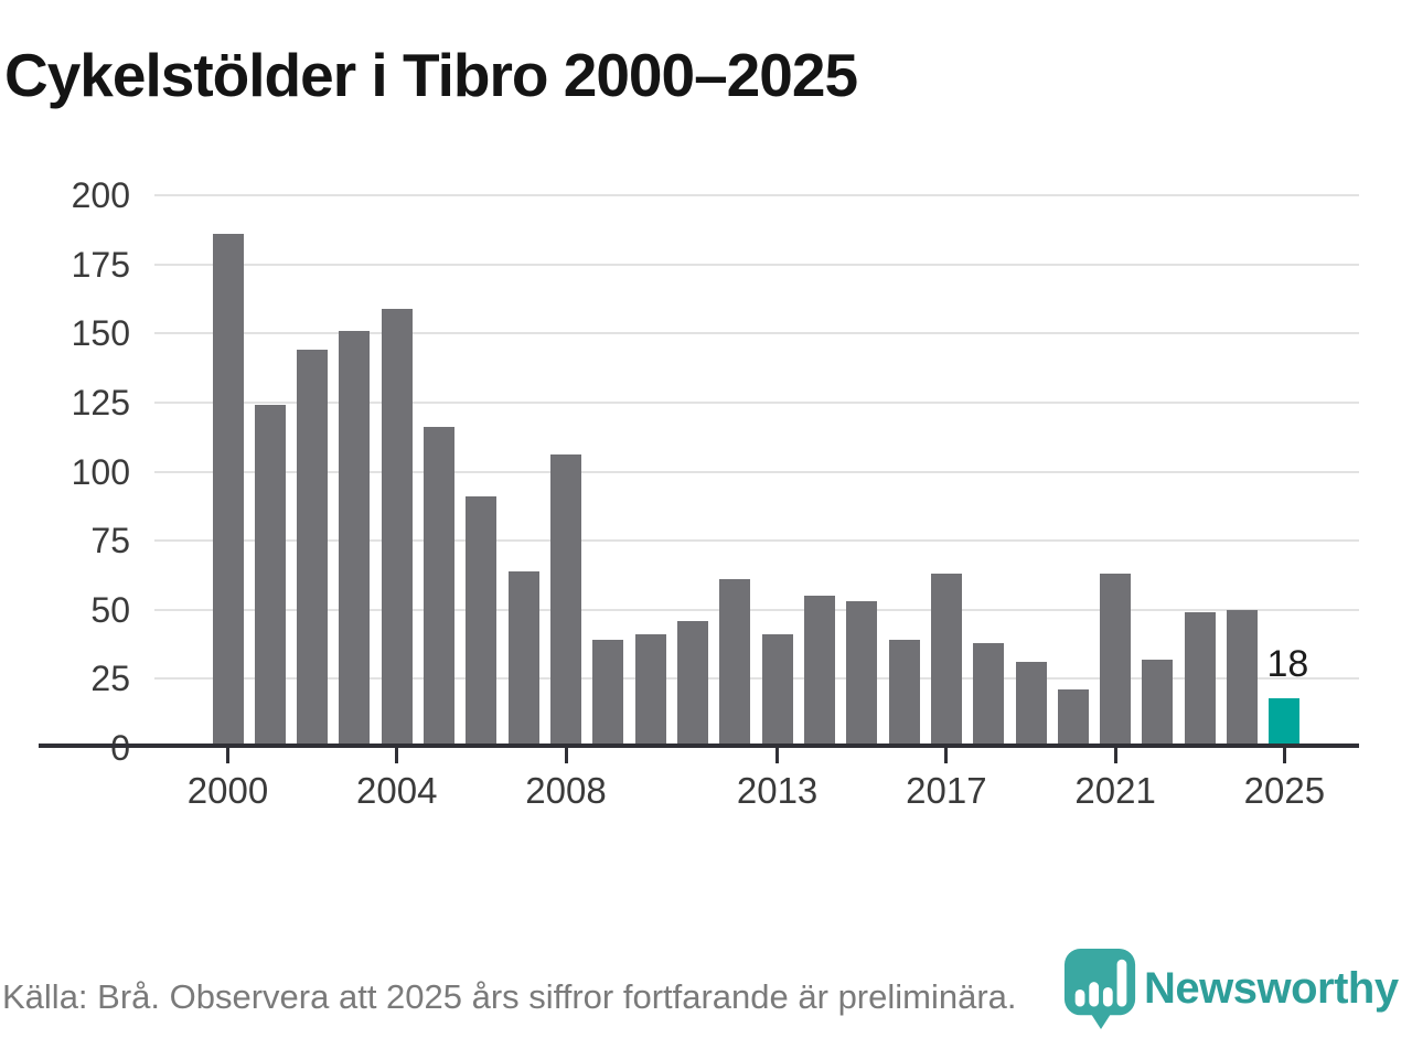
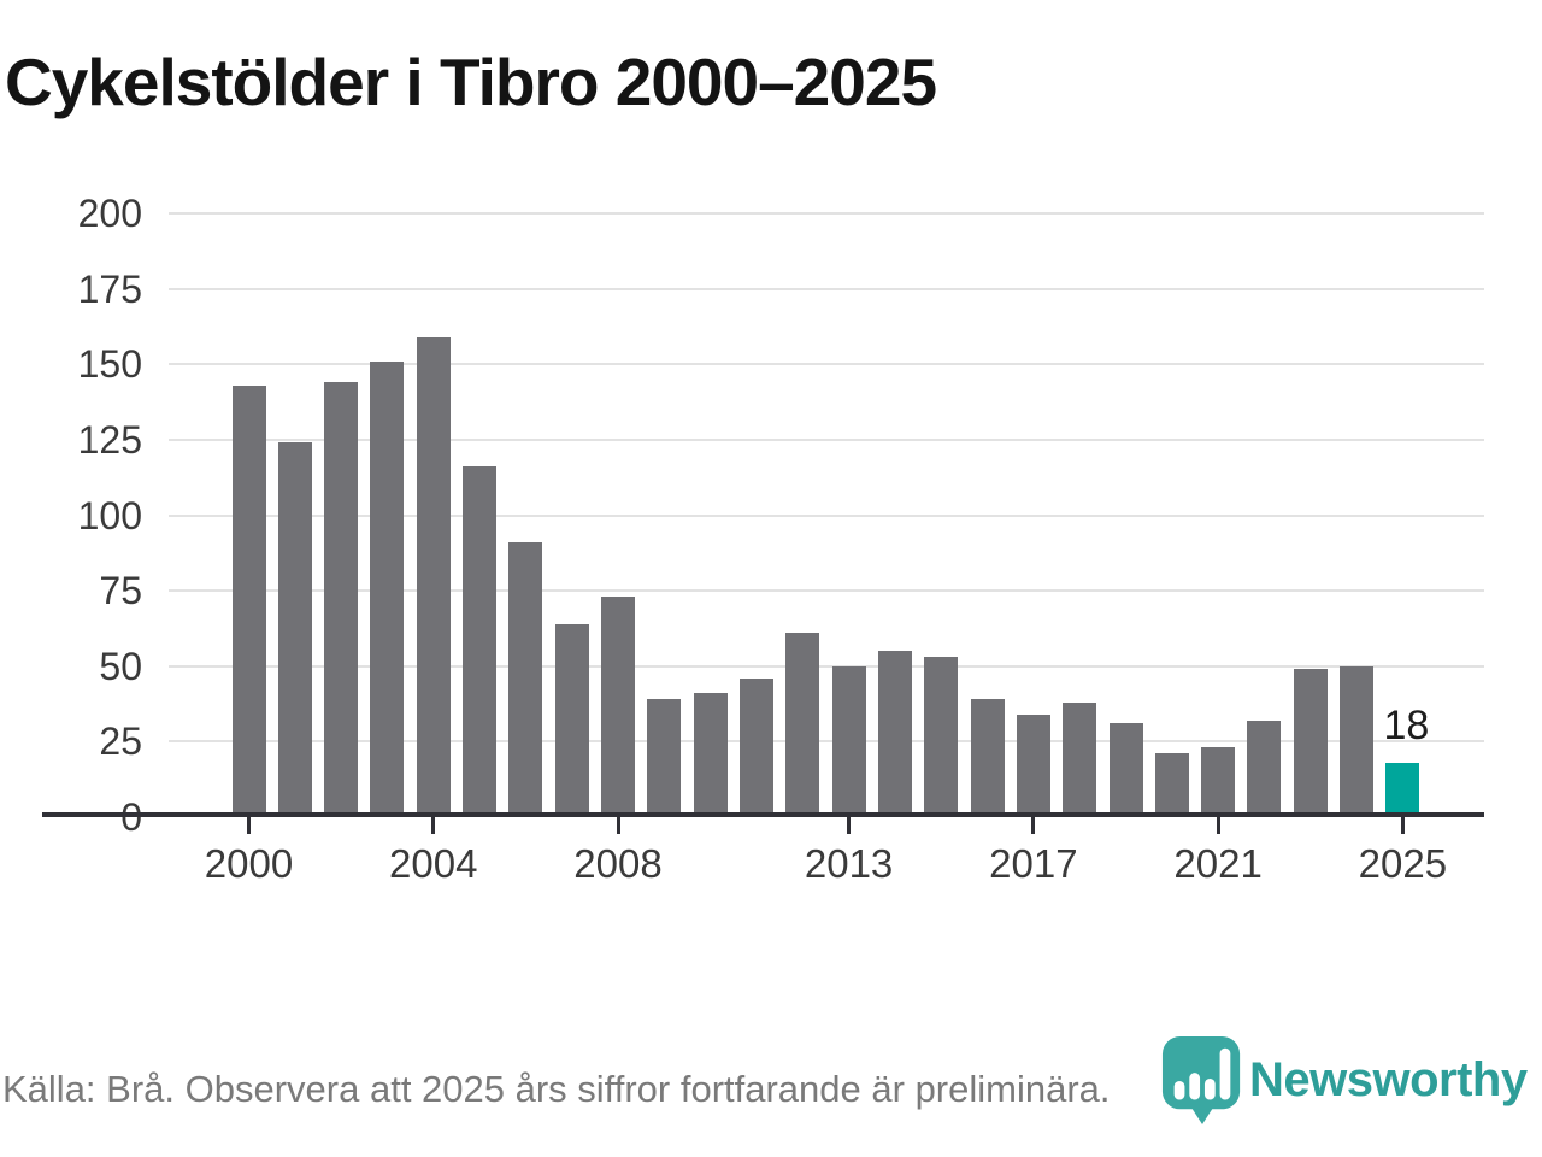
2000: 186 -> 143
2008: 106 -> 73
2013: 41 -> 50
2017: 63 -> 34
2021: 63 -> 23
